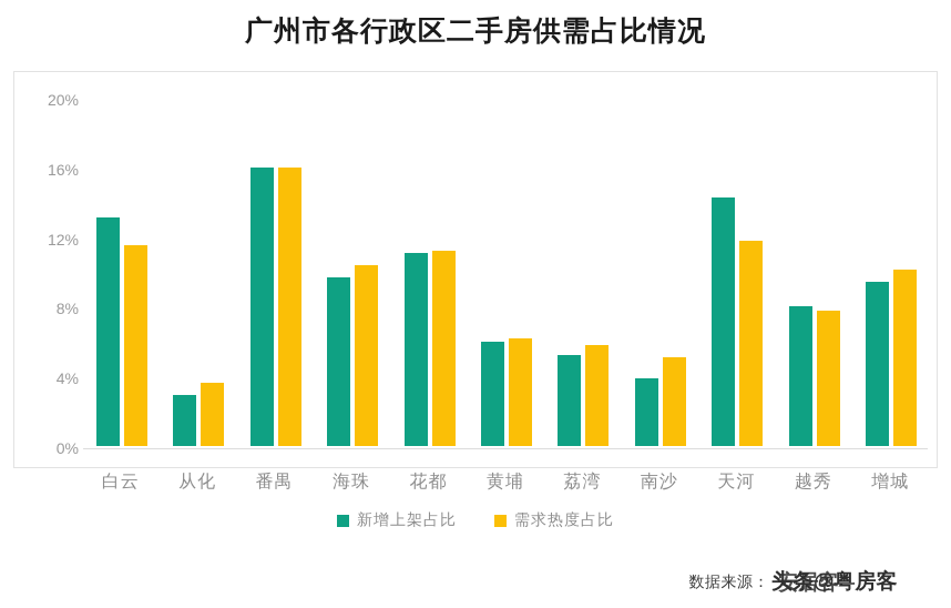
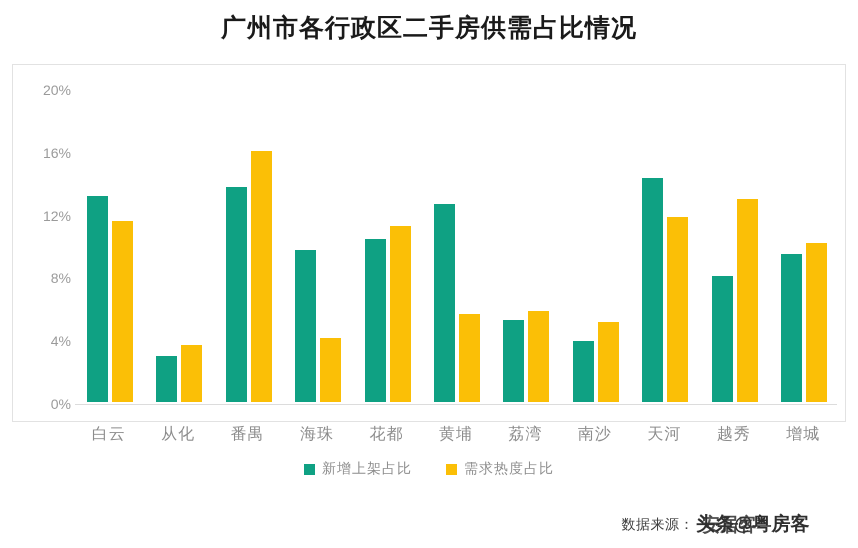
新增上架占比/番禺: 16.0% -> 13.7%
需求热度占比/海珠: 10.4% -> 4.1%
新增上架占比/花都: 11.1% -> 10.4%
新增上架占比/黄埔: 6.0% -> 12.6%
需求热度占比/黄埔: 6.2% -> 5.6%
需求热度占比/越秀: 7.8% -> 12.9%
